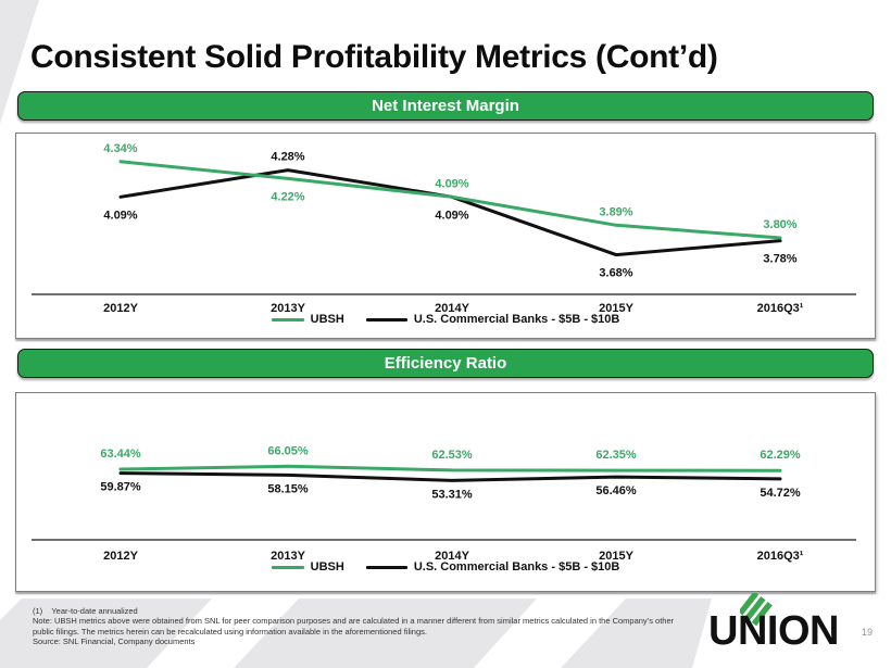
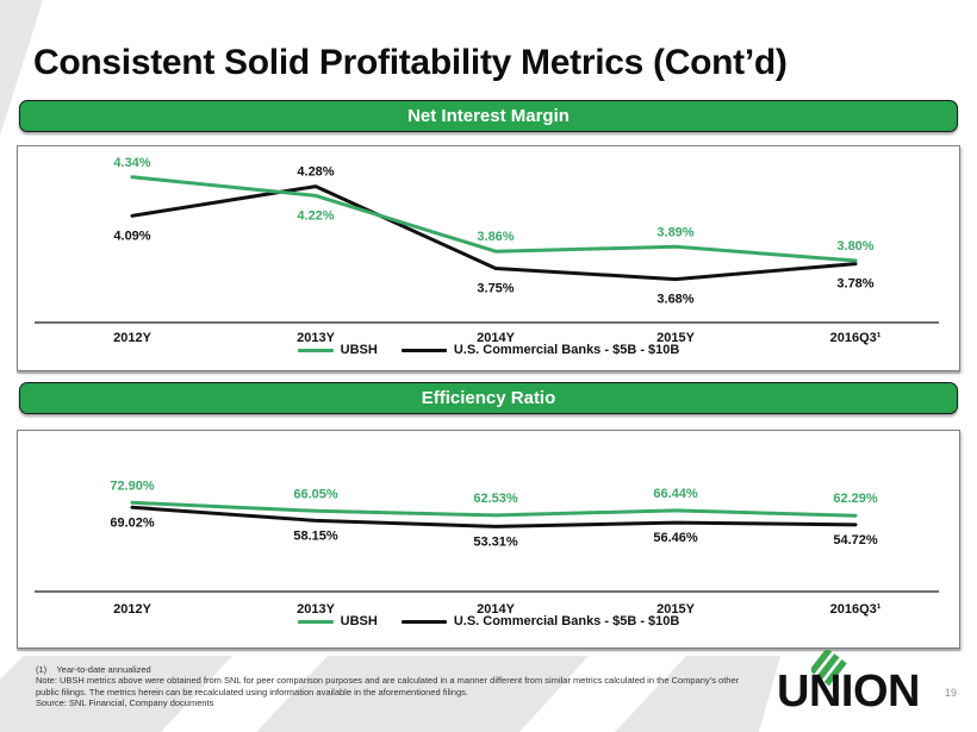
Net Interest Margin/UBSH/2014Y: 4.09% -> 3.86%
Net Interest Margin/U.S. Commercial Banks - $5B - $10B/2014Y: 4.09% -> 3.75%
Efficiency Ratio/UBSH/2012Y: 63.44% -> 72.90%
Efficiency Ratio/U.S. Commercial Banks - $5B - $10B/2012Y: 59.87% -> 69.02%
Efficiency Ratio/UBSH/2015Y: 62.35% -> 66.44%
